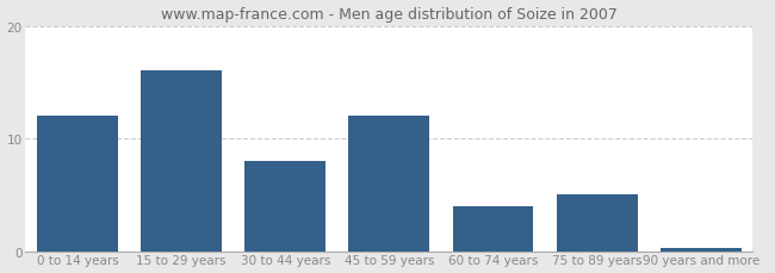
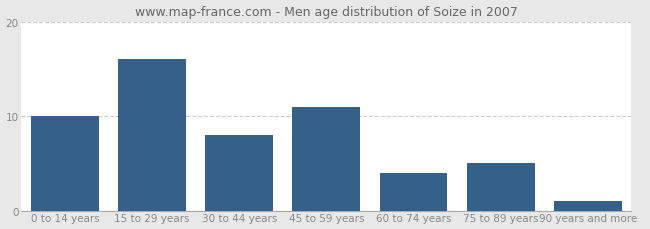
0 to 14 years: 12.0 -> 10.0
45 to 59 years: 12.0 -> 11.0
90 years and more: 0.3 -> 1.0
